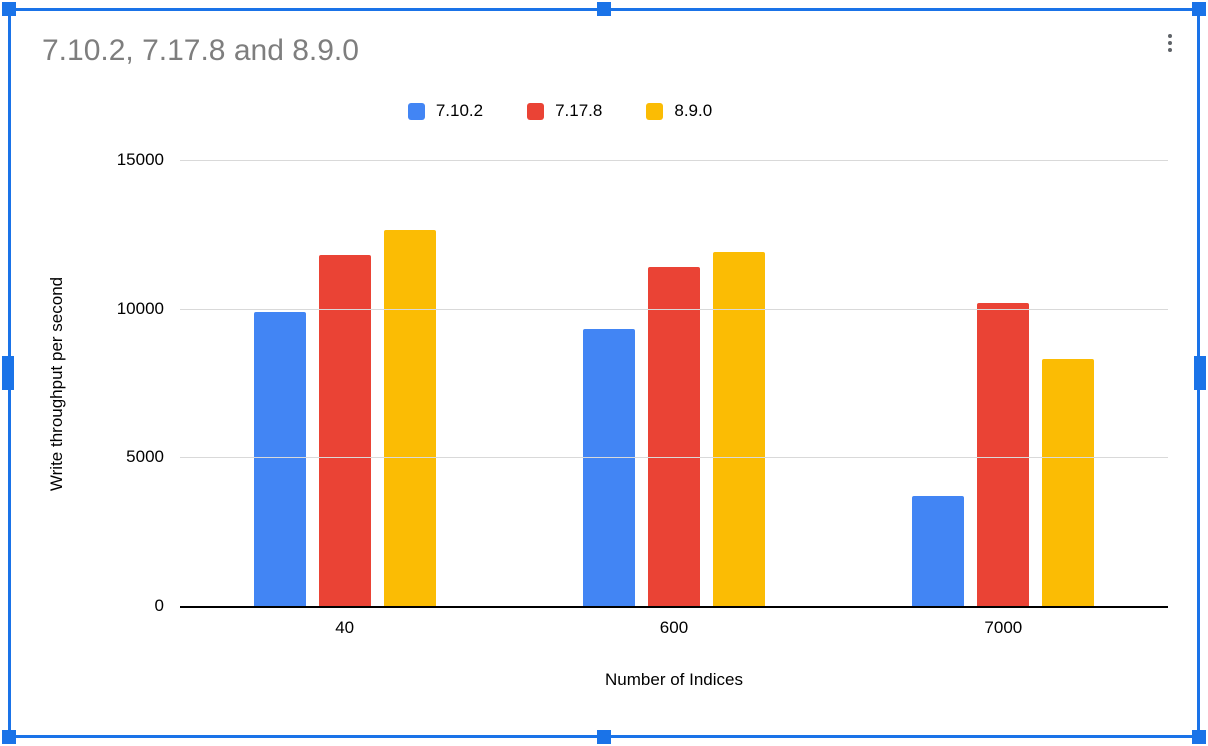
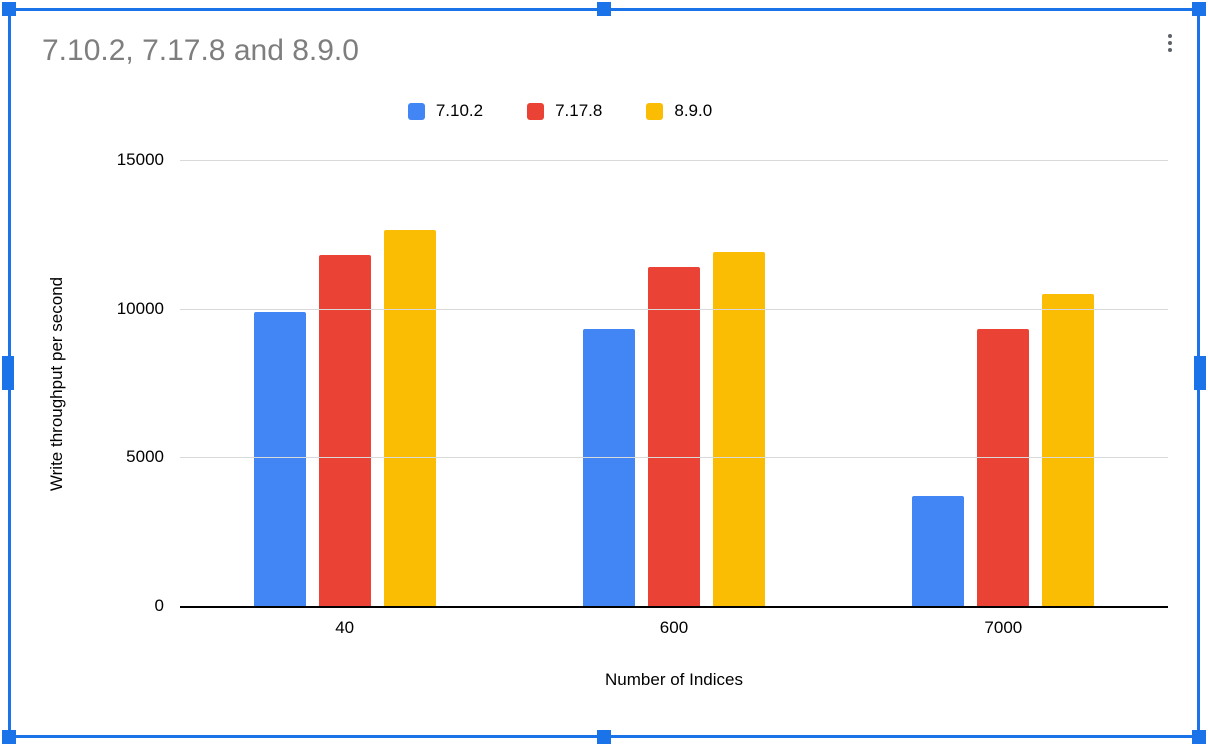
7.17.8/7000: 10200 -> 9300
8.9.0/7000: 8300 -> 10500
